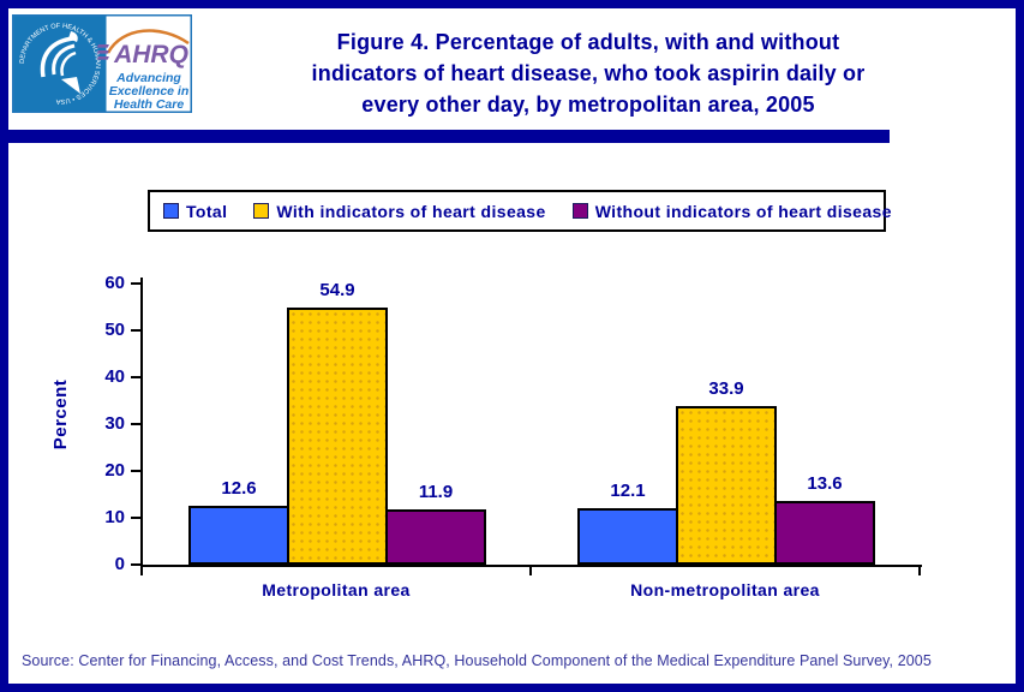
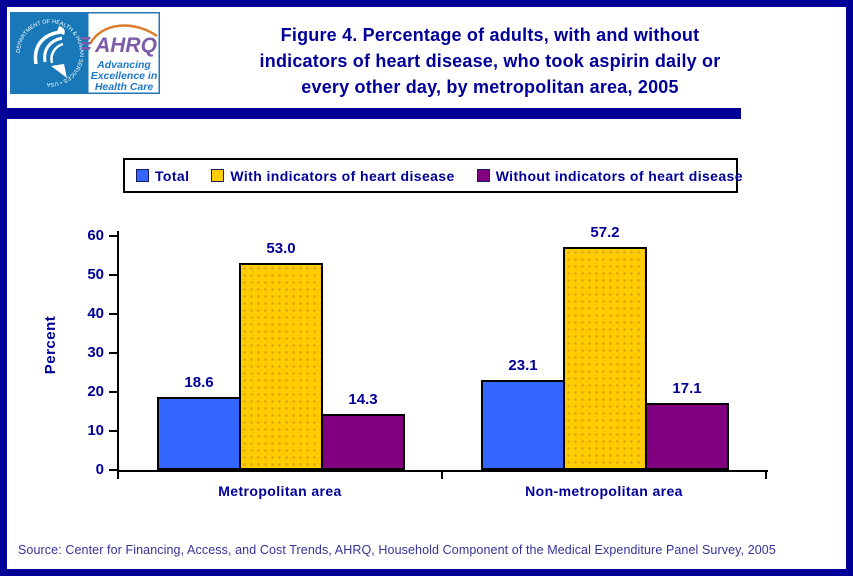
Total/Metropolitan area: 12.6 -> 18.6
With indicators of heart disease/Metropolitan area: 54.9 -> 53.0
Without indicators of heart disease/Metropolitan area: 11.9 -> 14.3
Total/Non-metropolitan area: 12.1 -> 23.1
With indicators of heart disease/Non-metropolitan area: 33.9 -> 57.2
Without indicators of heart disease/Non-metropolitan area: 13.6 -> 17.1
